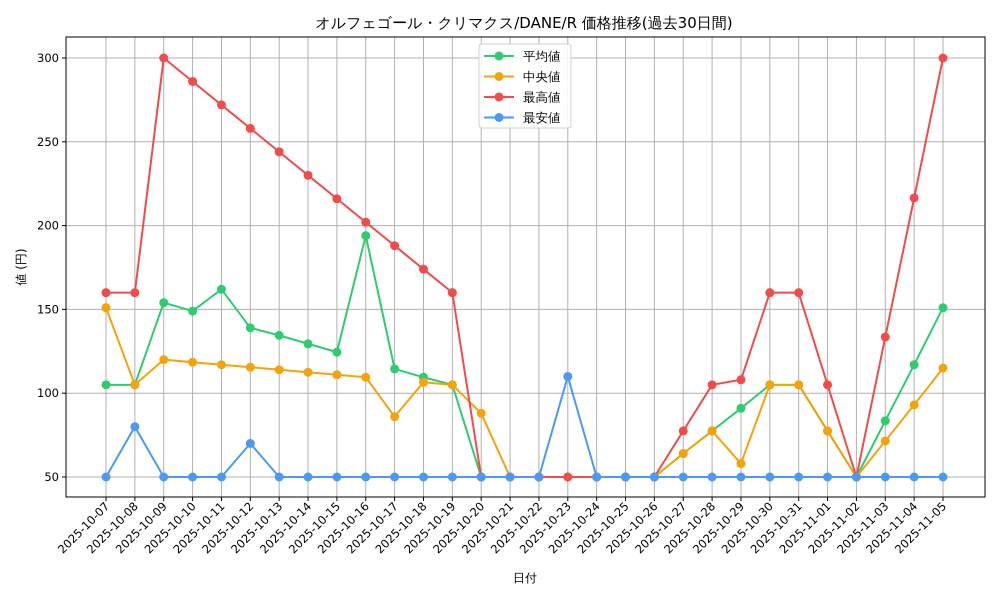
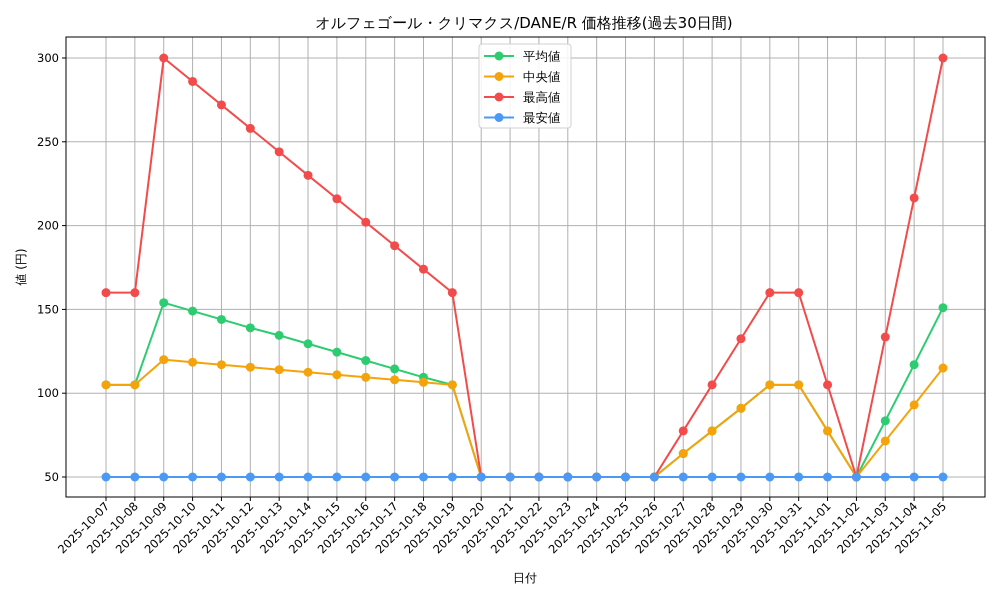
中央値/2025-10-07: 151 -> 105
最安値/2025-10-08: 80 -> 50
平均値/2025-10-11: 162 -> 144
最安値/2025-10-12: 70 -> 50
平均値/2025-10-16: 194 -> 120
中央値/2025-10-17: 86 -> 108
中央値/2025-10-20: 88 -> 50
最安値/2025-10-23: 110 -> 50
中央値/2025-10-29: 58 -> 91
最高値/2025-10-29: 108 -> 132
